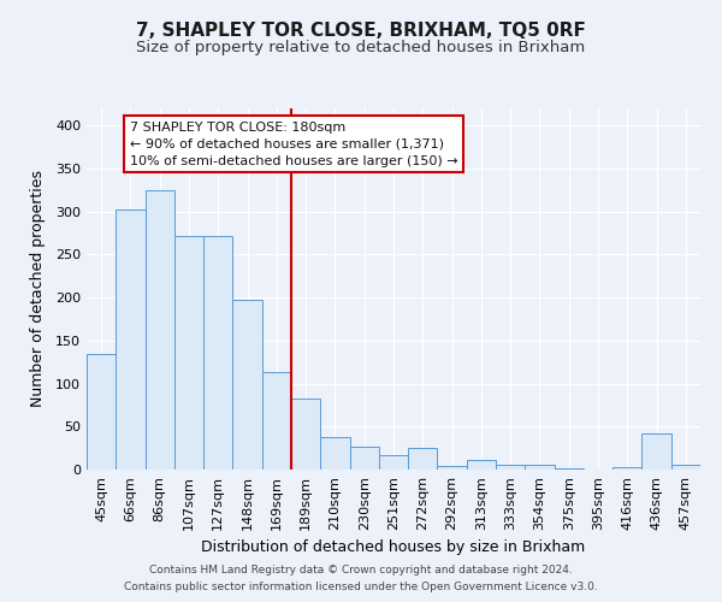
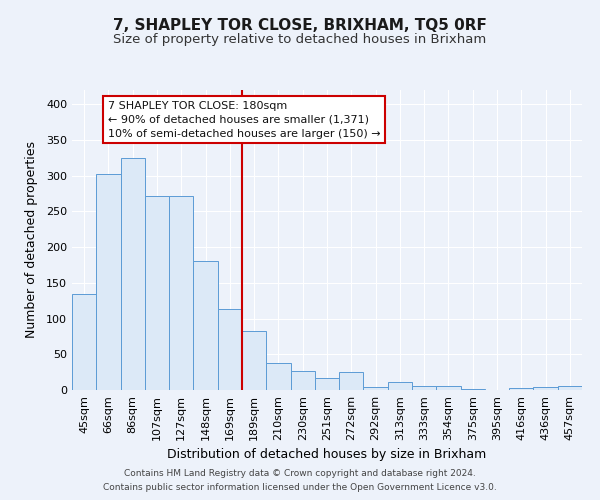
148sqm: 198 -> 181
436sqm: 42 -> 4
